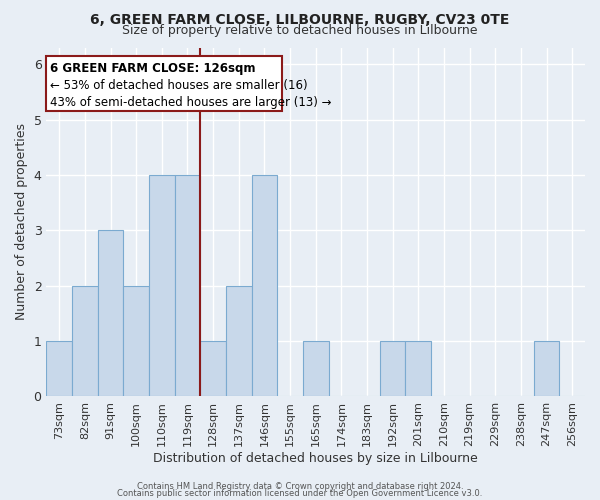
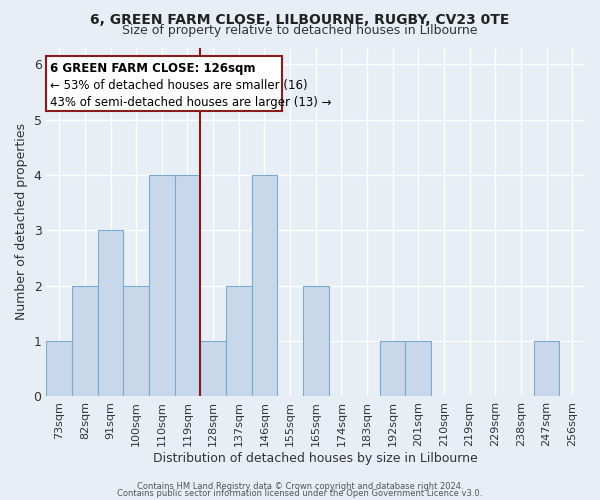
165sqm: 1 -> 2
